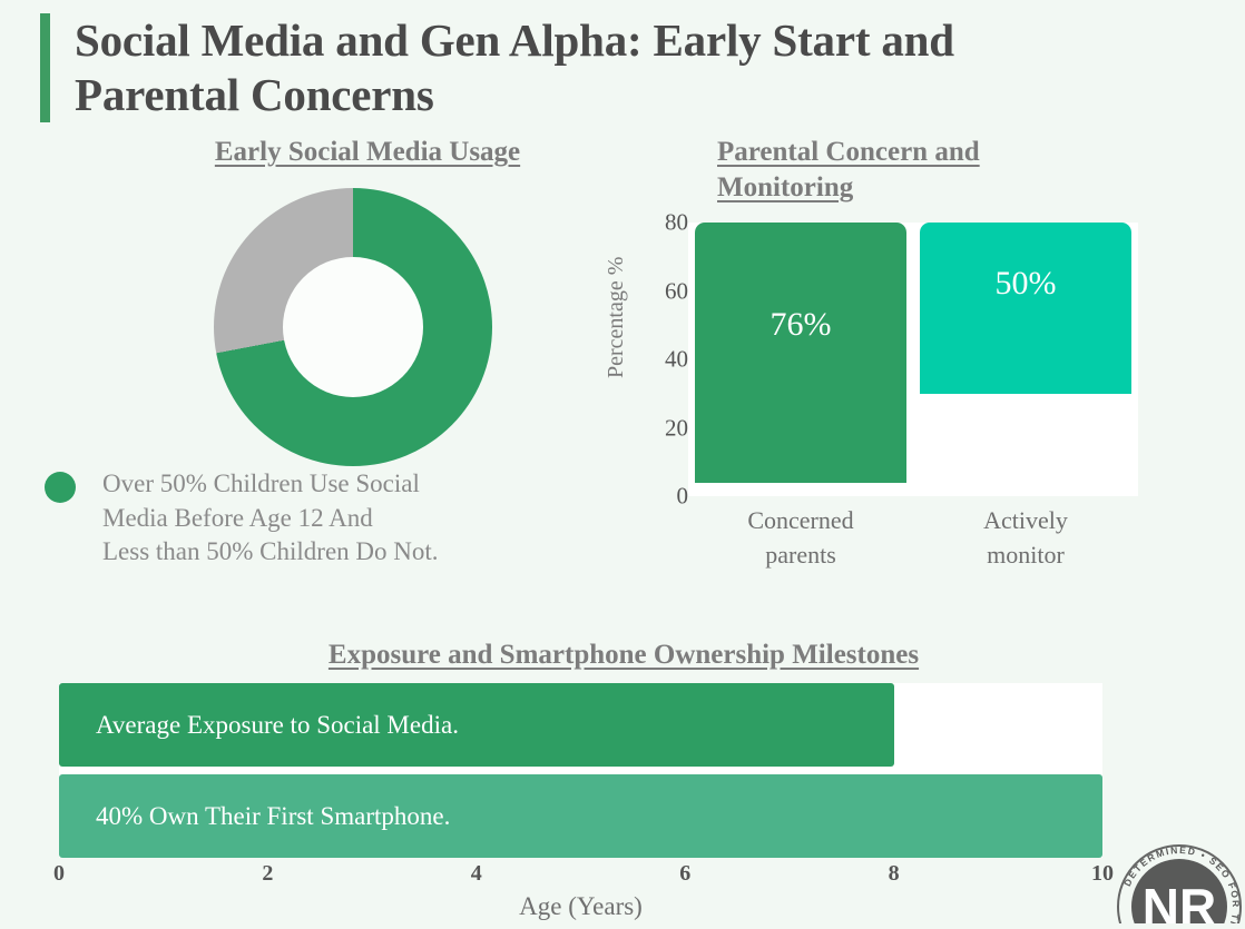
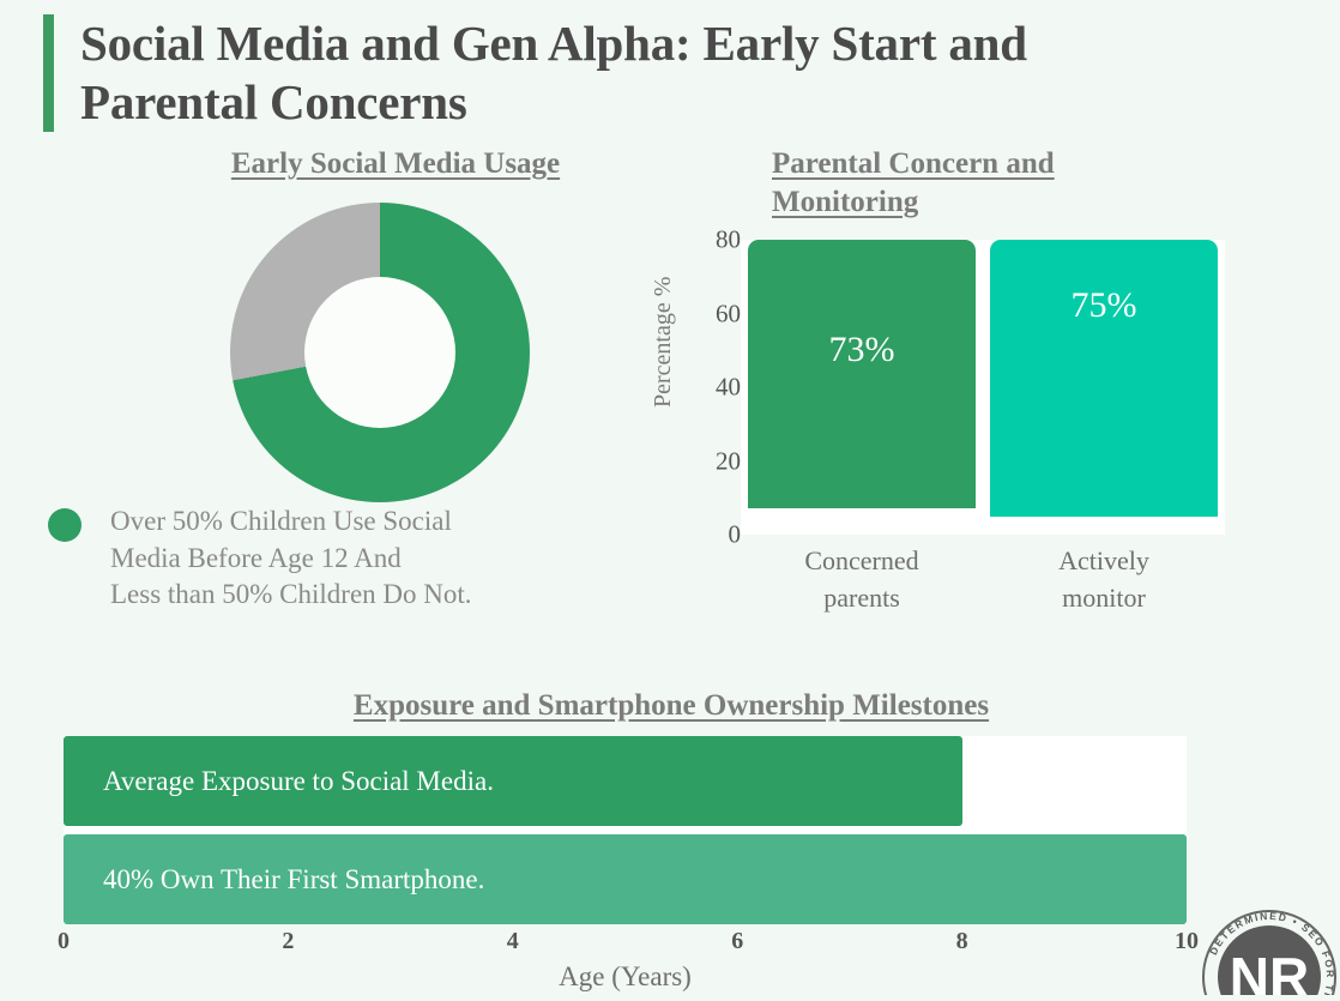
Parental Concern and Monitoring/Concerned parents: 76% -> 73%
Parental Concern and Monitoring/Actively monitor: 50% -> 75%
